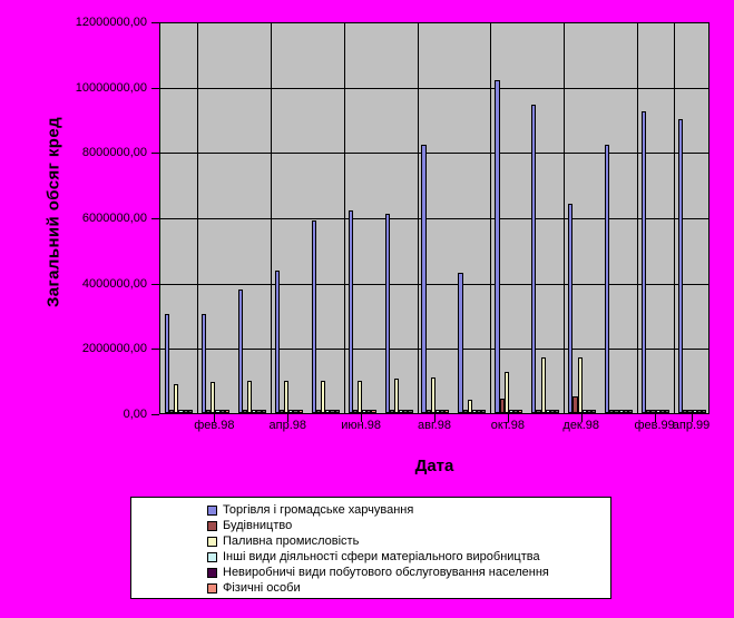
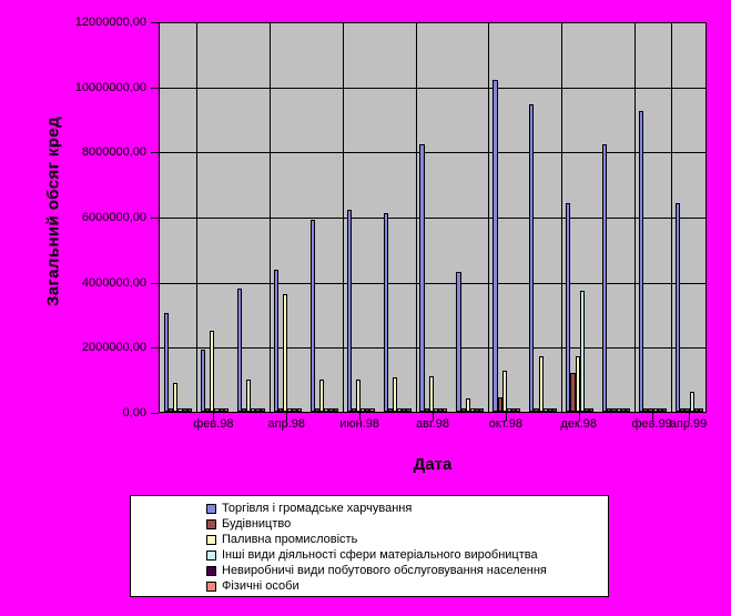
Торгівля і громадське харчування/фев.98: 3000000 -> 1900000
Паливна промисловість/фев.98: 1000000 -> 2500000
Паливна промисловість/апр.98: 1000000 -> 3600000
Будівництво/дек.98: 500000 -> 1200000
Інші види діяльності сфери матеріального виробництва/дек.98: 100000 -> 3700000
Торгівля і громадське харчування/апр.99: 9000000 -> 6400000
Інші види діяльності сфери матеріального виробництва/апр.99: 100000 -> 600000
